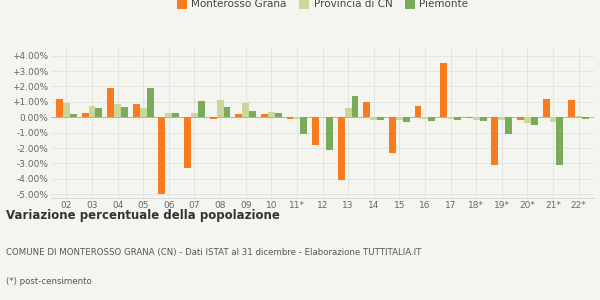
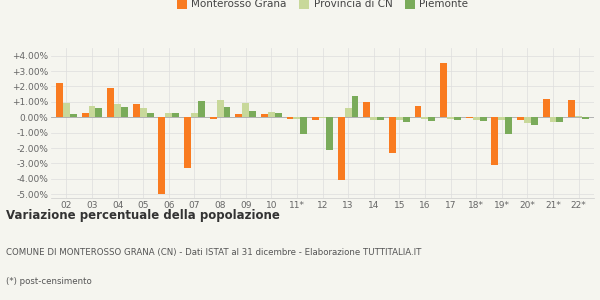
Monterosso Grana/02: 1.2% -> 2.2%
Piemonte/05: 1.9% -> 0.3%
Monterosso Grana/12: -1.8% -> -0.1%
Piemonte/21*: -3.1% -> -0.3%
